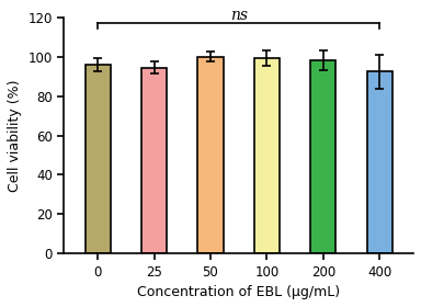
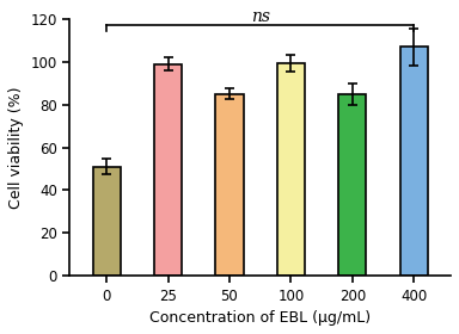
0: 96 -> 51
25: 94 -> 99
50: 100 -> 85
200: 98 -> 85
400: 92 -> 107
